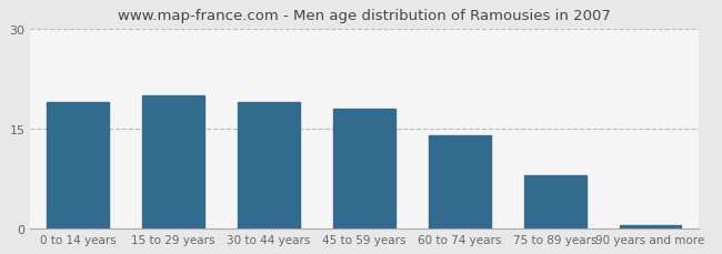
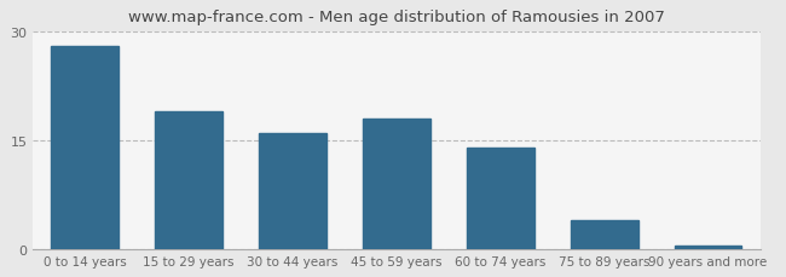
0 to 14 years: 19.0 -> 28.0
15 to 29 years: 20.0 -> 19.0
30 to 44 years: 19.0 -> 16.0
75 to 89 years: 8.0 -> 4.0
